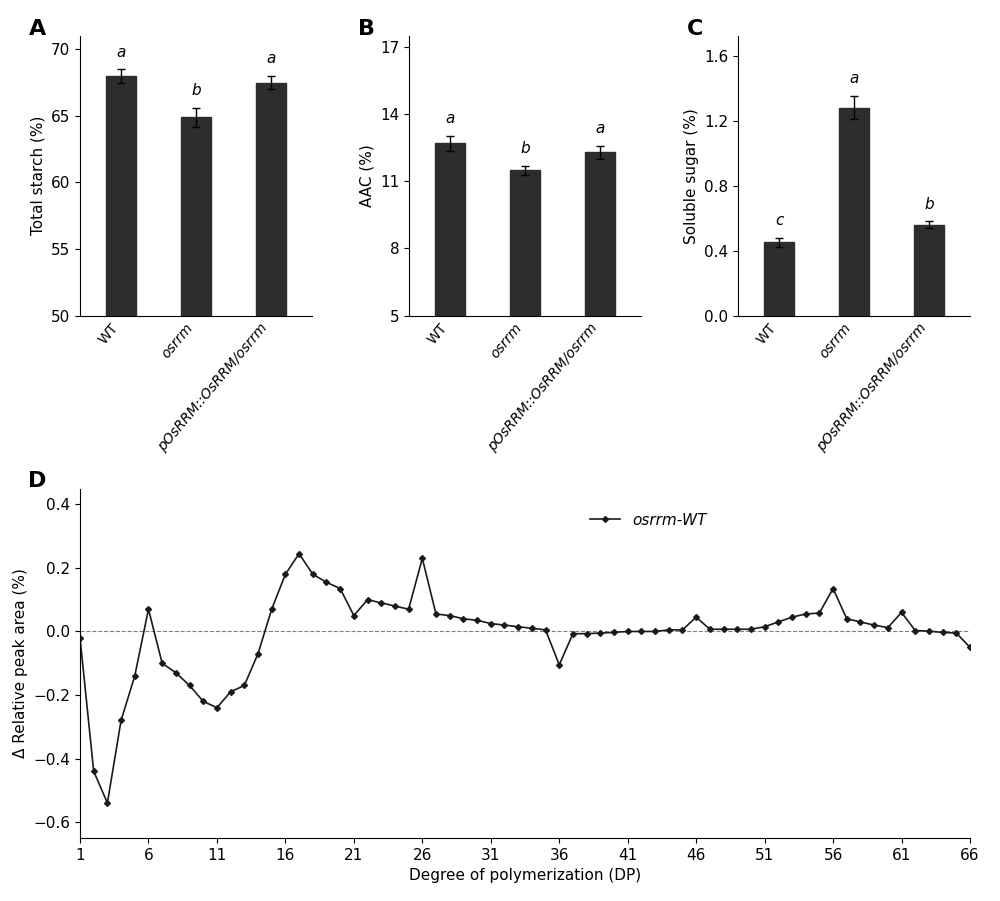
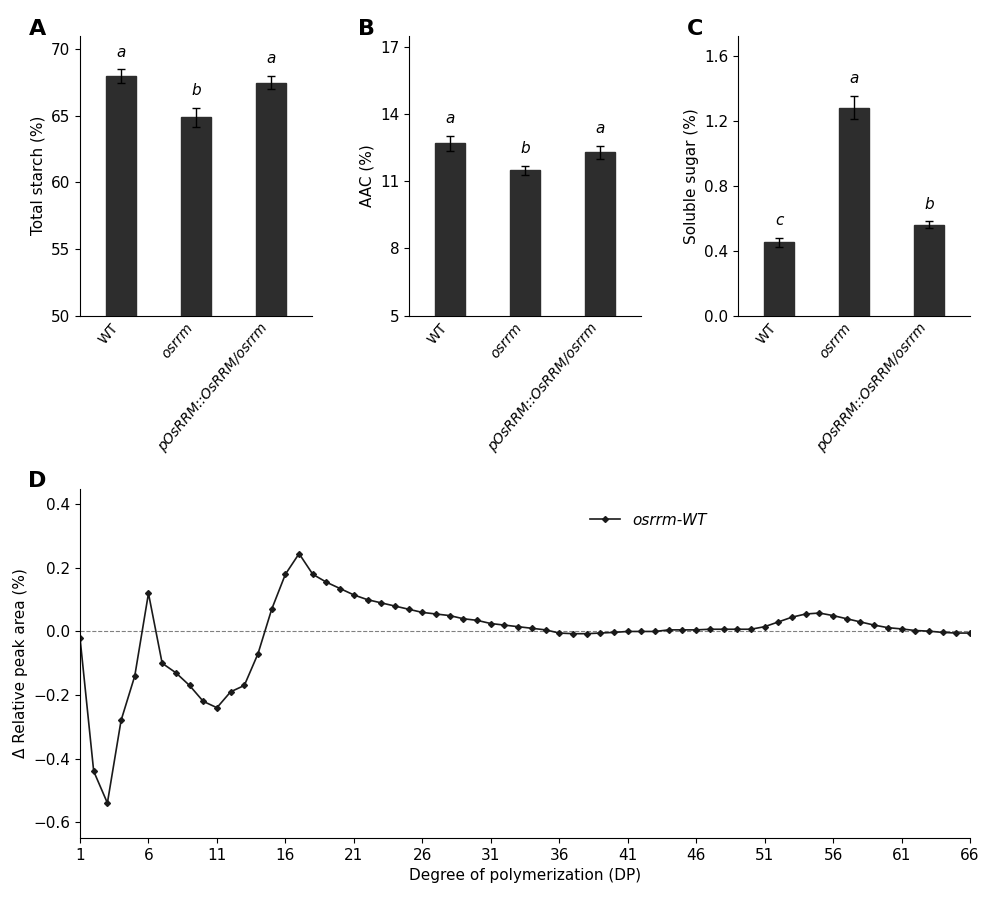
6: 0.070 -> 0.120
21: 0.050 -> 0.115
26: 0.230 -> 0.060
36: -0.105 -> -0.005
46: 0.045 -> 0.005
56: 0.135 -> 0.050
61: 0.060 -> 0.008
66: -0.050 -> -0.005
